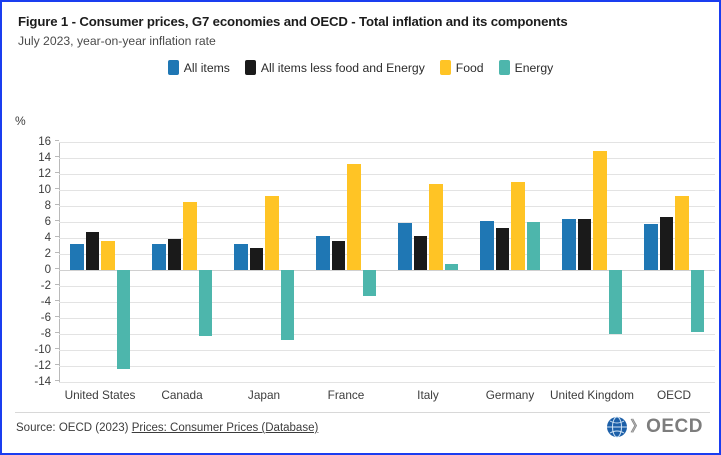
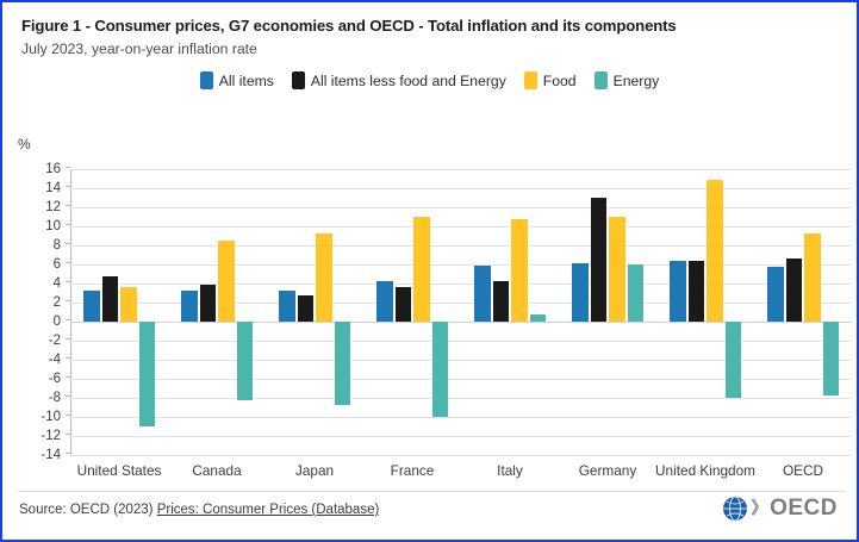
Energy/United States: -12 -> -11
Food/France: 13 -> 11
Energy/France: -3 -> -10
All items less food and Energy/Germany: 5 -> 13
